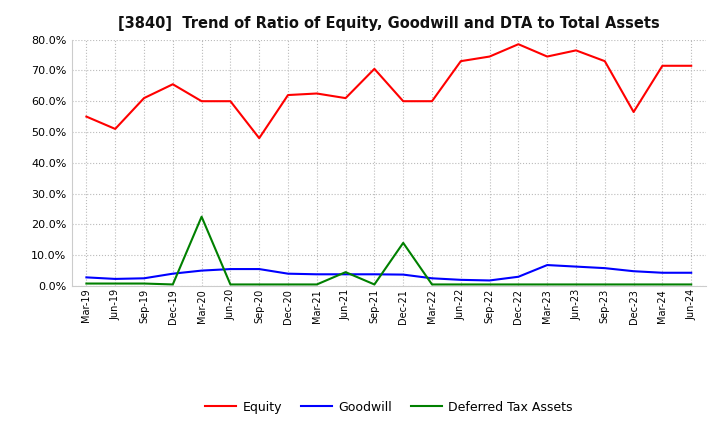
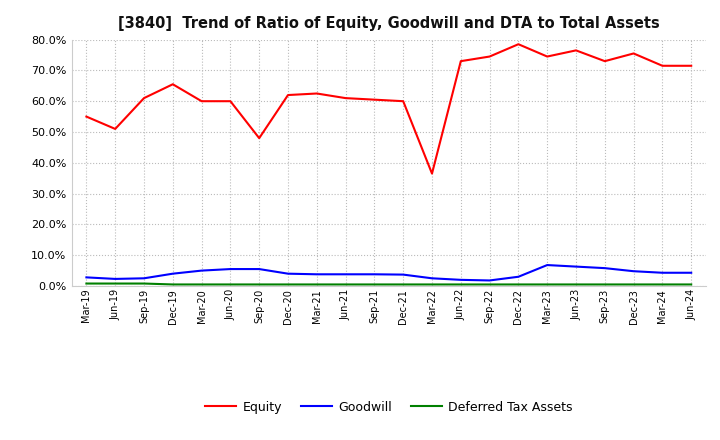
Deferred Tax Assets/Mar-20: 22.5% -> 0.5%
Deferred Tax Assets/Jun-21: 4.5% -> 0.5%
Equity/Sep-21: 70.5% -> 60.5%
Deferred Tax Assets/Dec-21: 14.0% -> 0.5%
Equity/Mar-22: 60.0% -> 36.5%
Equity/Dec-23: 56.5% -> 75.5%
